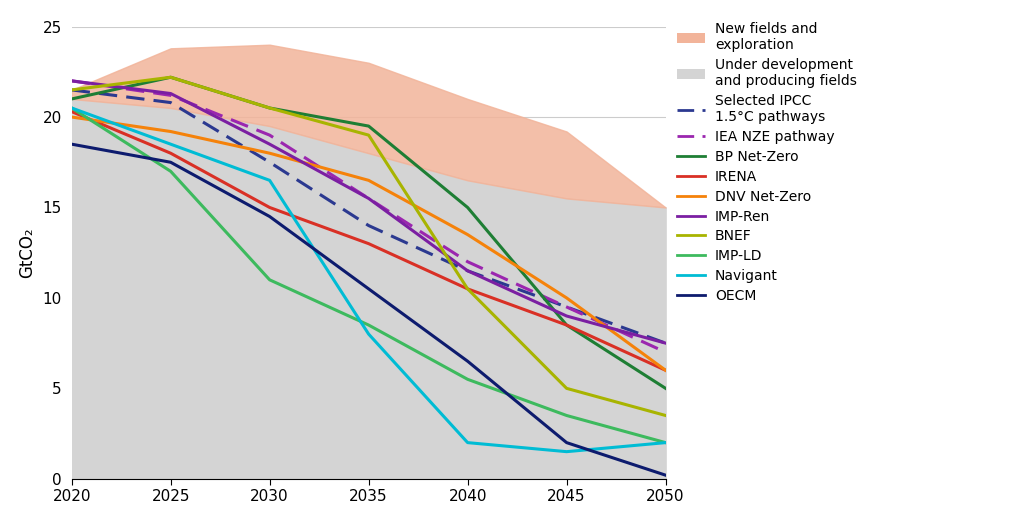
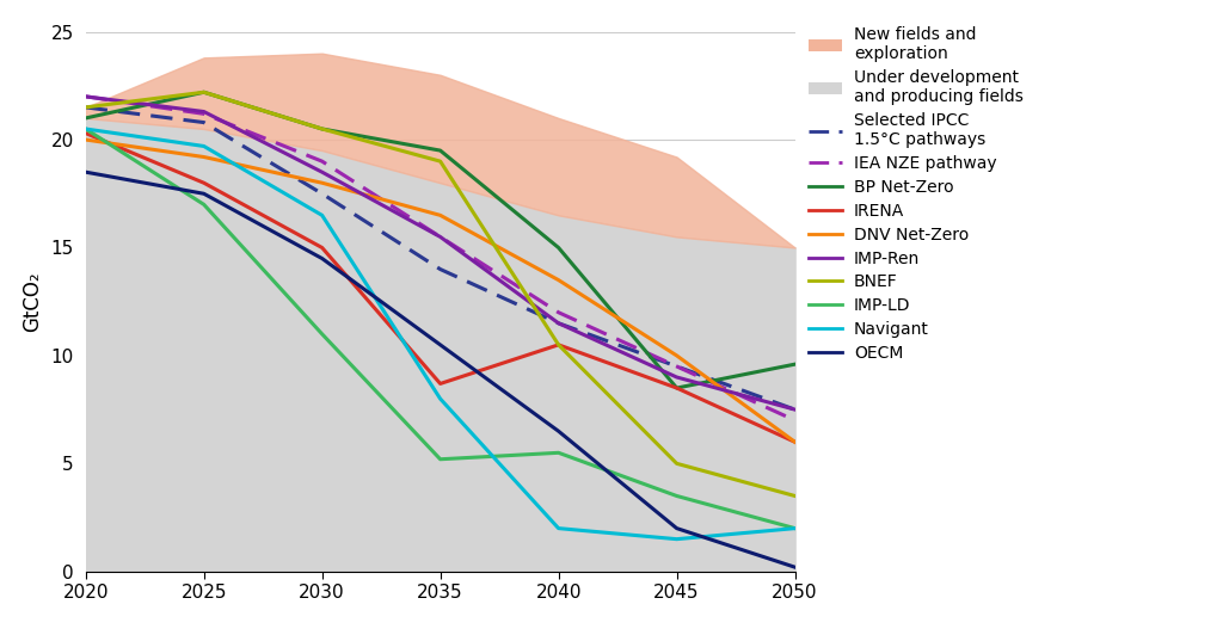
Navigant/2025: 18.5 -> 19.7
IRENA/2035: 13.0 -> 8.7
IMP-LD/2035: 8.5 -> 5.2
BP Net-Zero/2050: 5.0 -> 9.6
